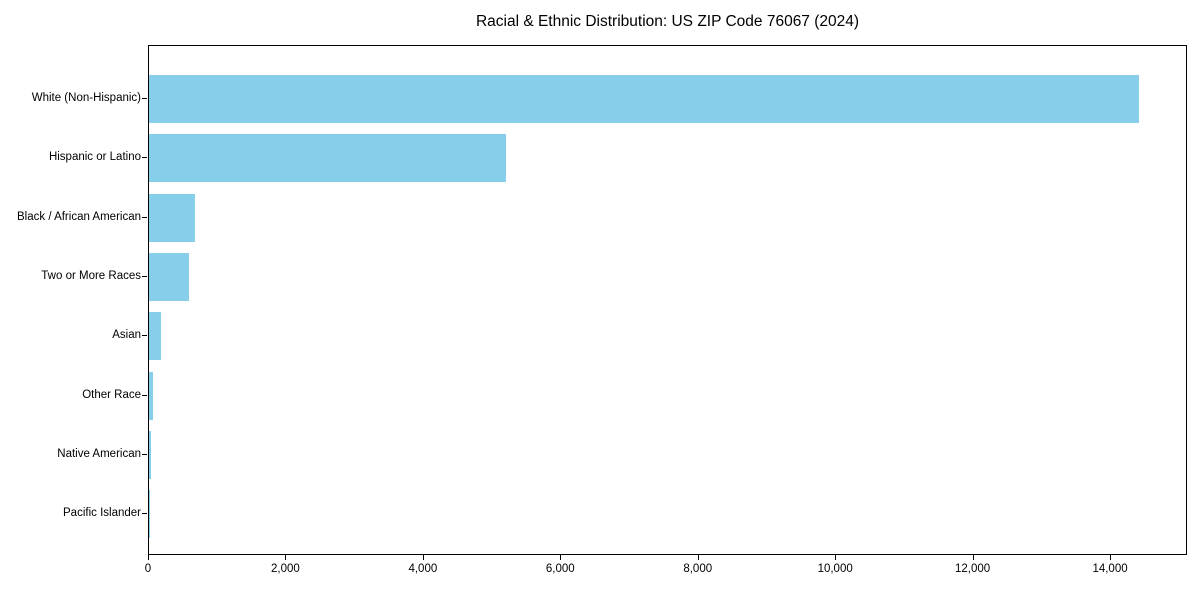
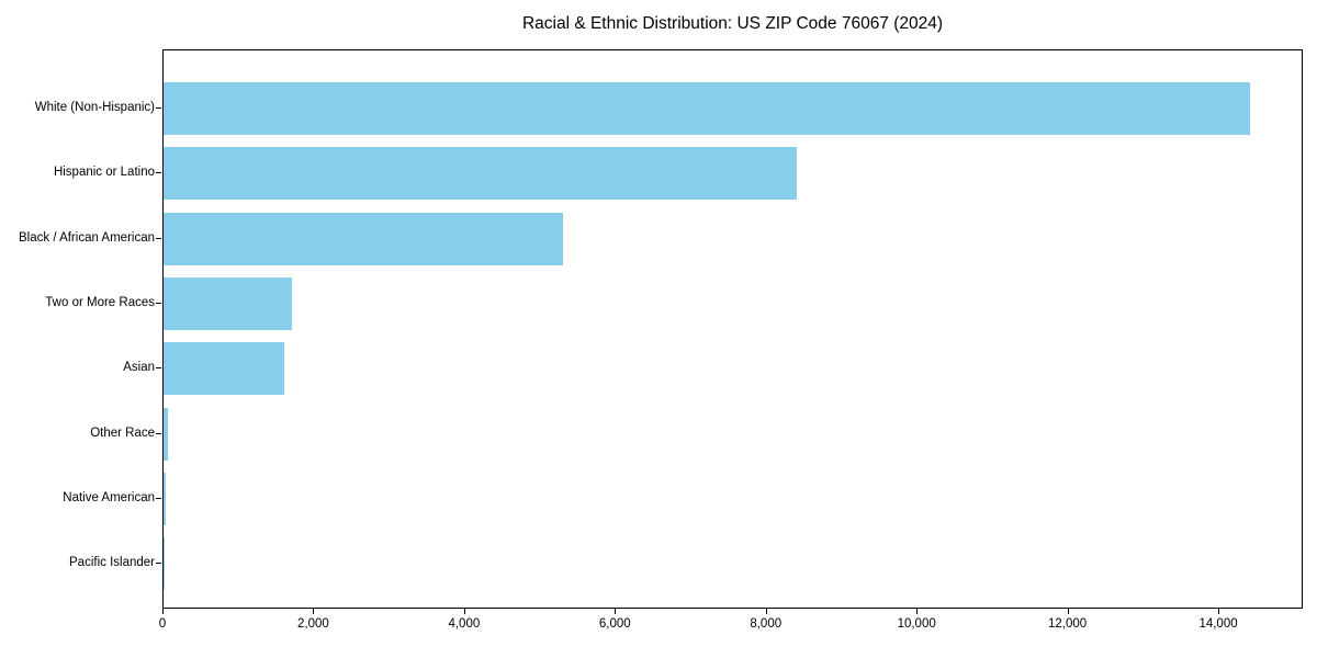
Hispanic or Latino: 5200 -> 8400
Black / African American: 700 -> 5300
Two or More Races: 600 -> 1700
Asian: 200 -> 1600
